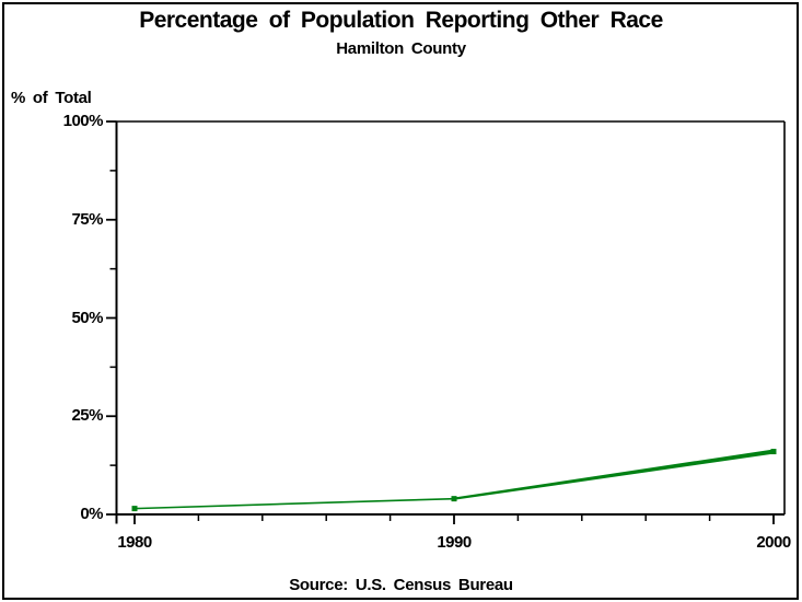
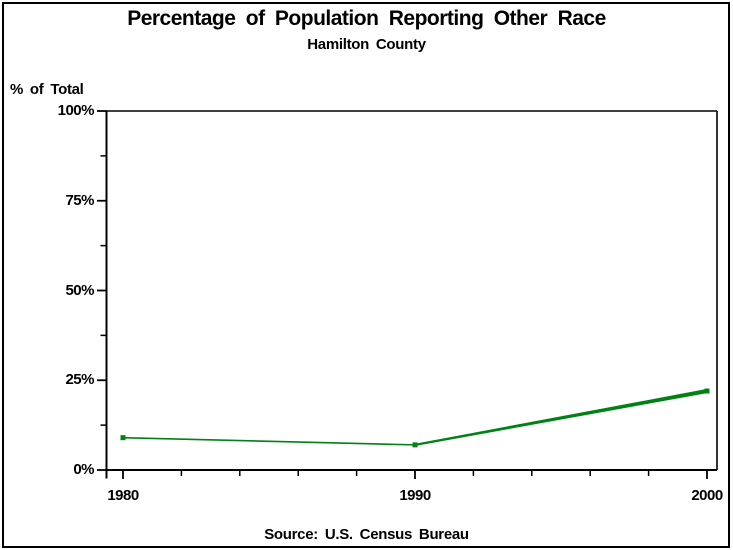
1980: 2% -> 9%
1990: 4% -> 7%
2000: 16% -> 22%
